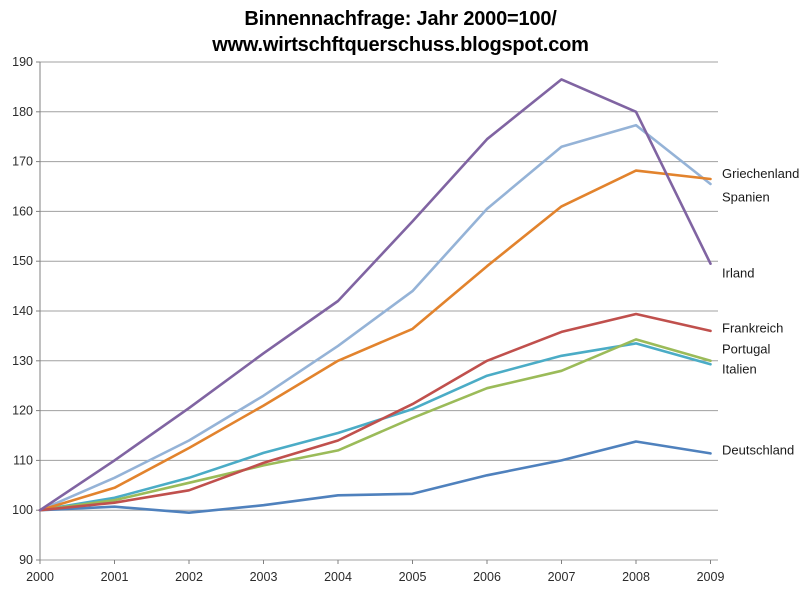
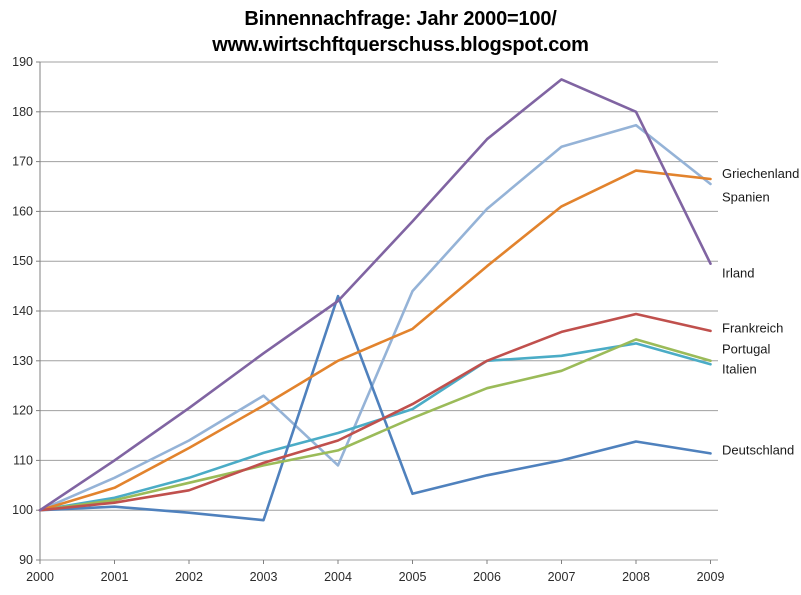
Deutschland/2003: 101 -> 98
Griechenland/2004: 133 -> 109
Deutschland/2004: 103 -> 143
Italien/2006: 127 -> 130
